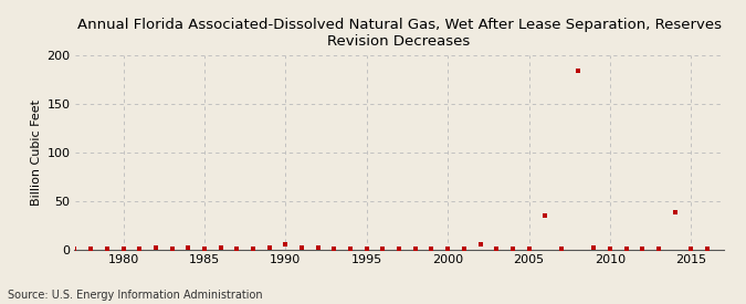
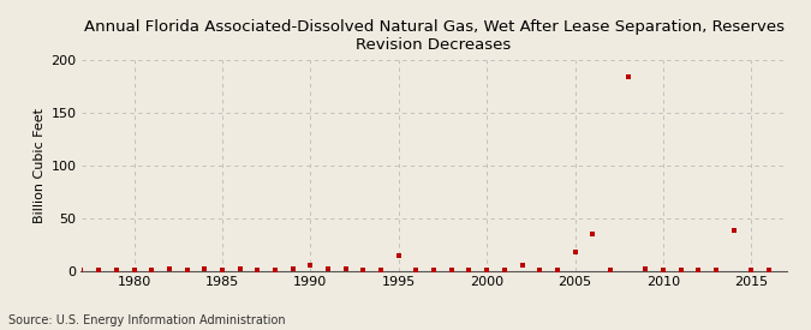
1995: 1 -> 14
2005: 1 -> 18
